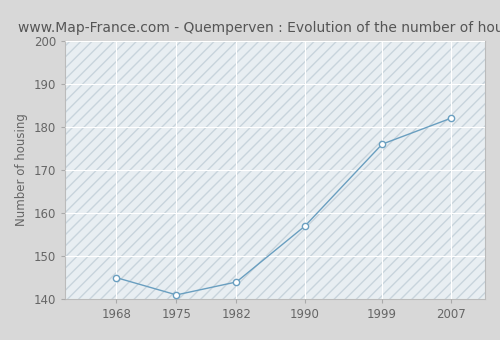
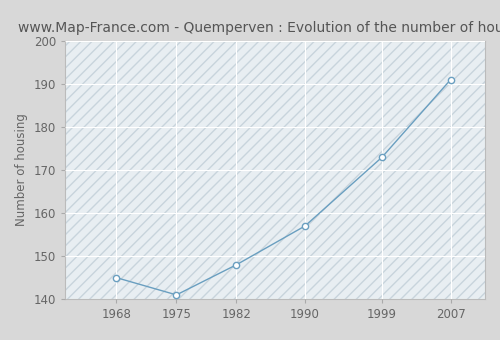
1982: 144 -> 148
1999: 176 -> 173
2007: 182 -> 191
